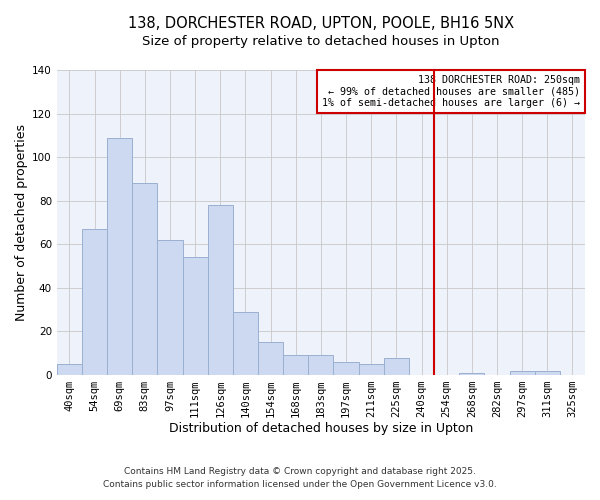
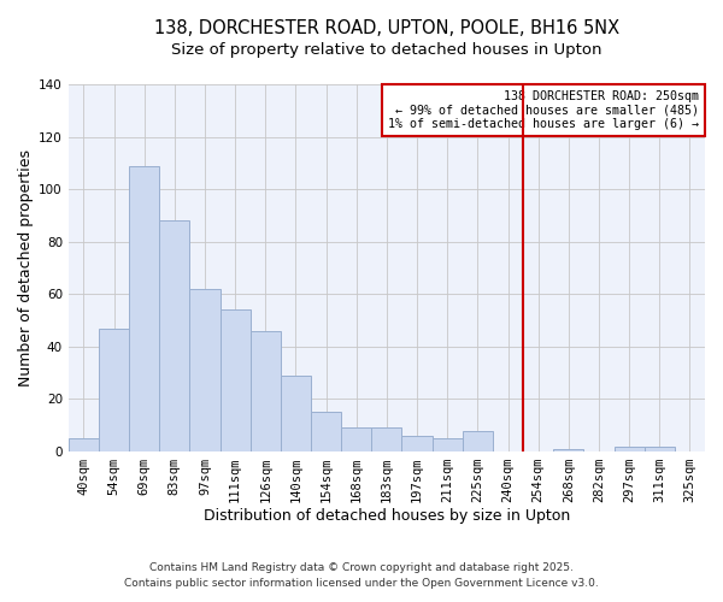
54sqm: 67 -> 47
126sqm: 78 -> 46
